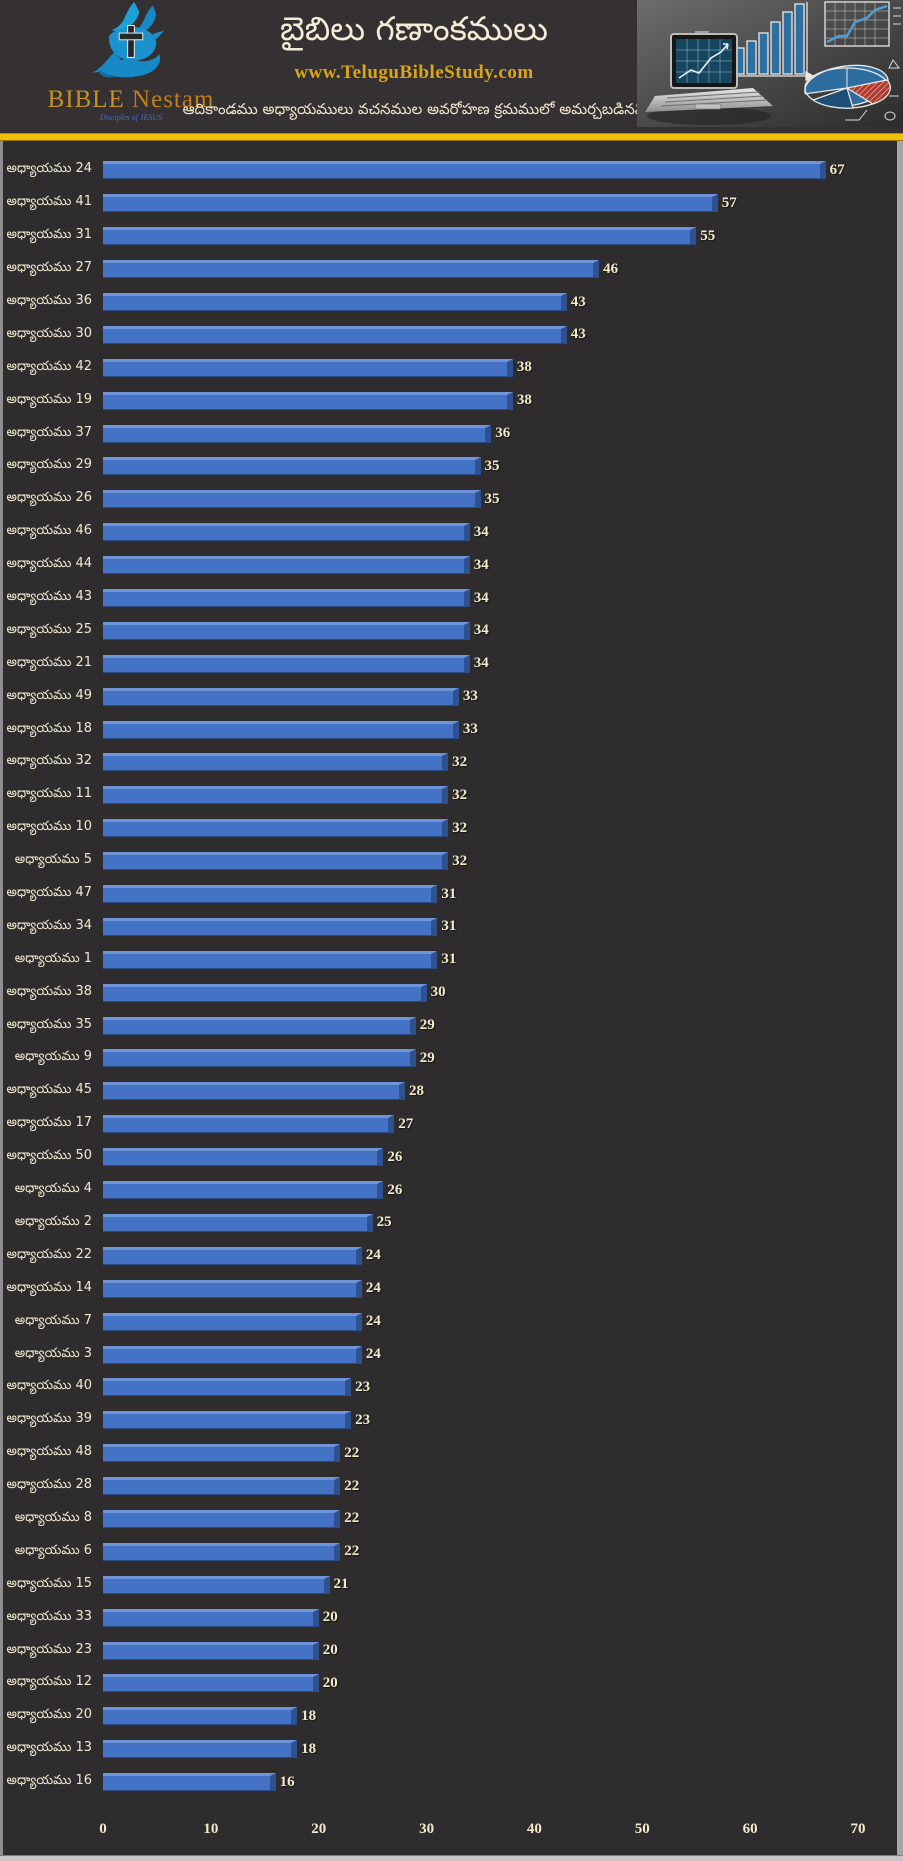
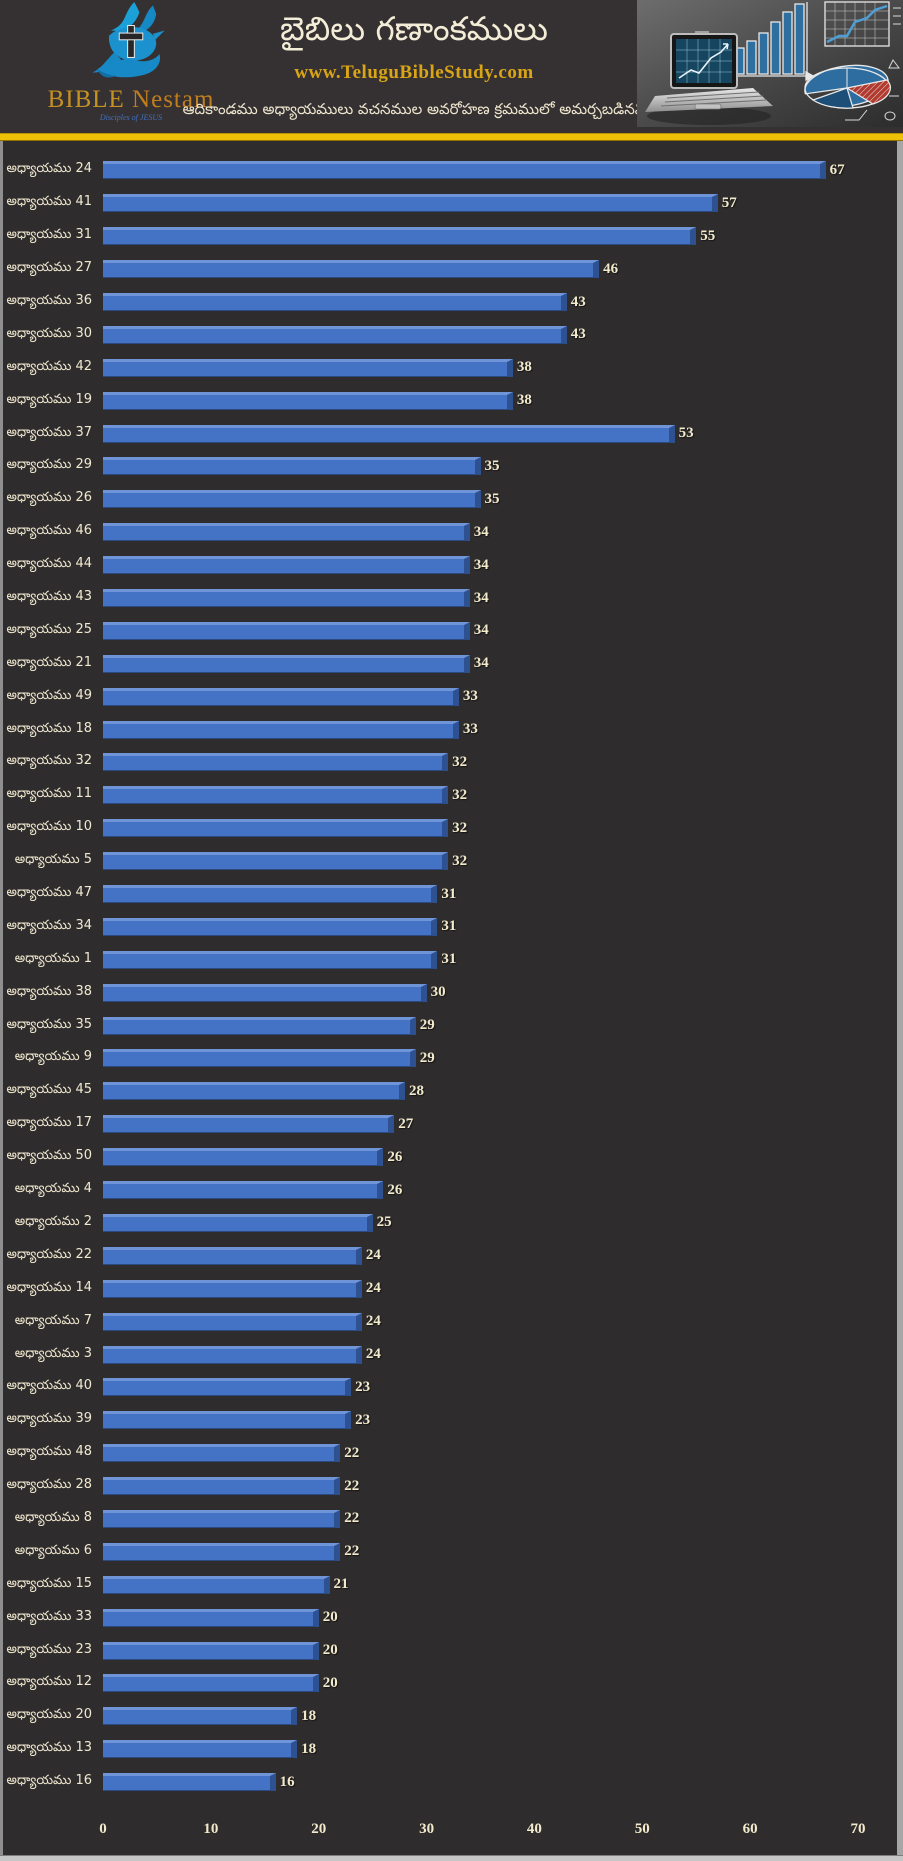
అధ్యాయము 37: 36 -> 53
